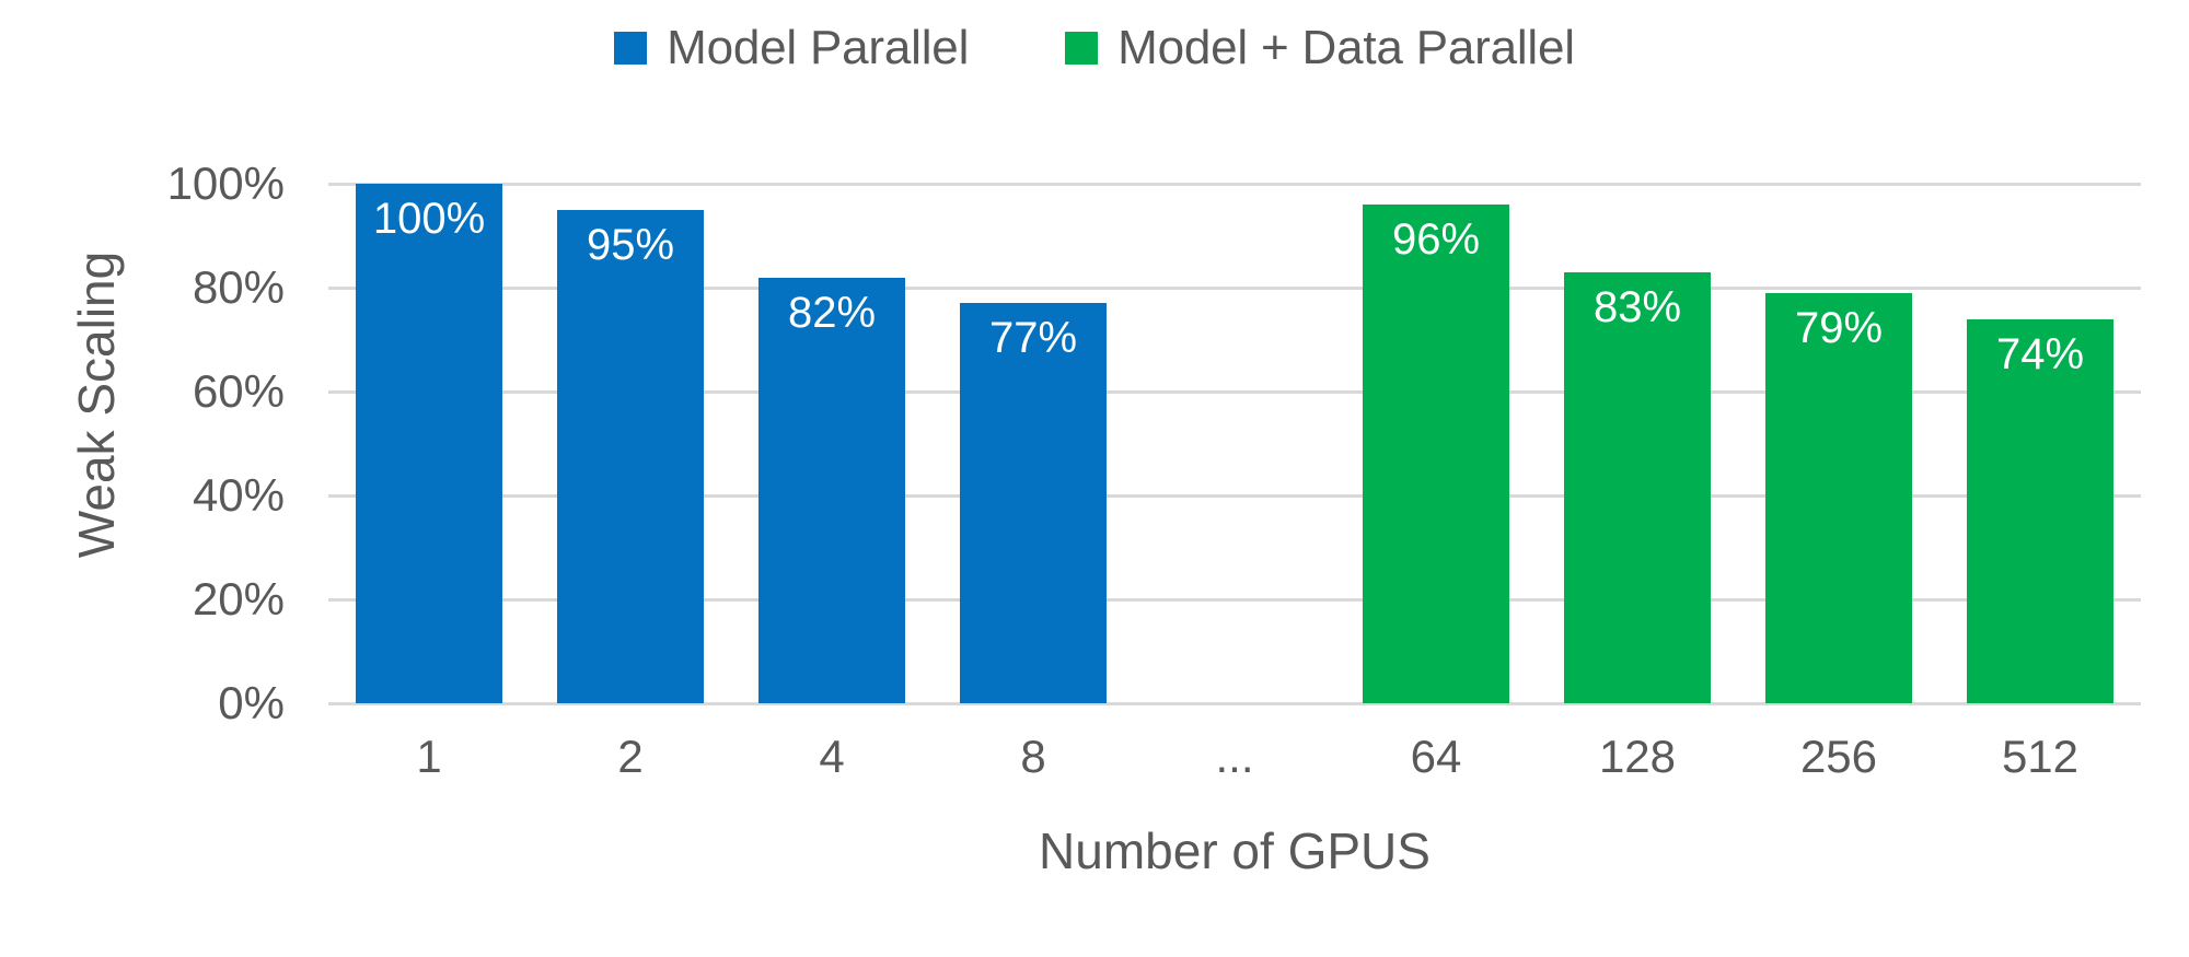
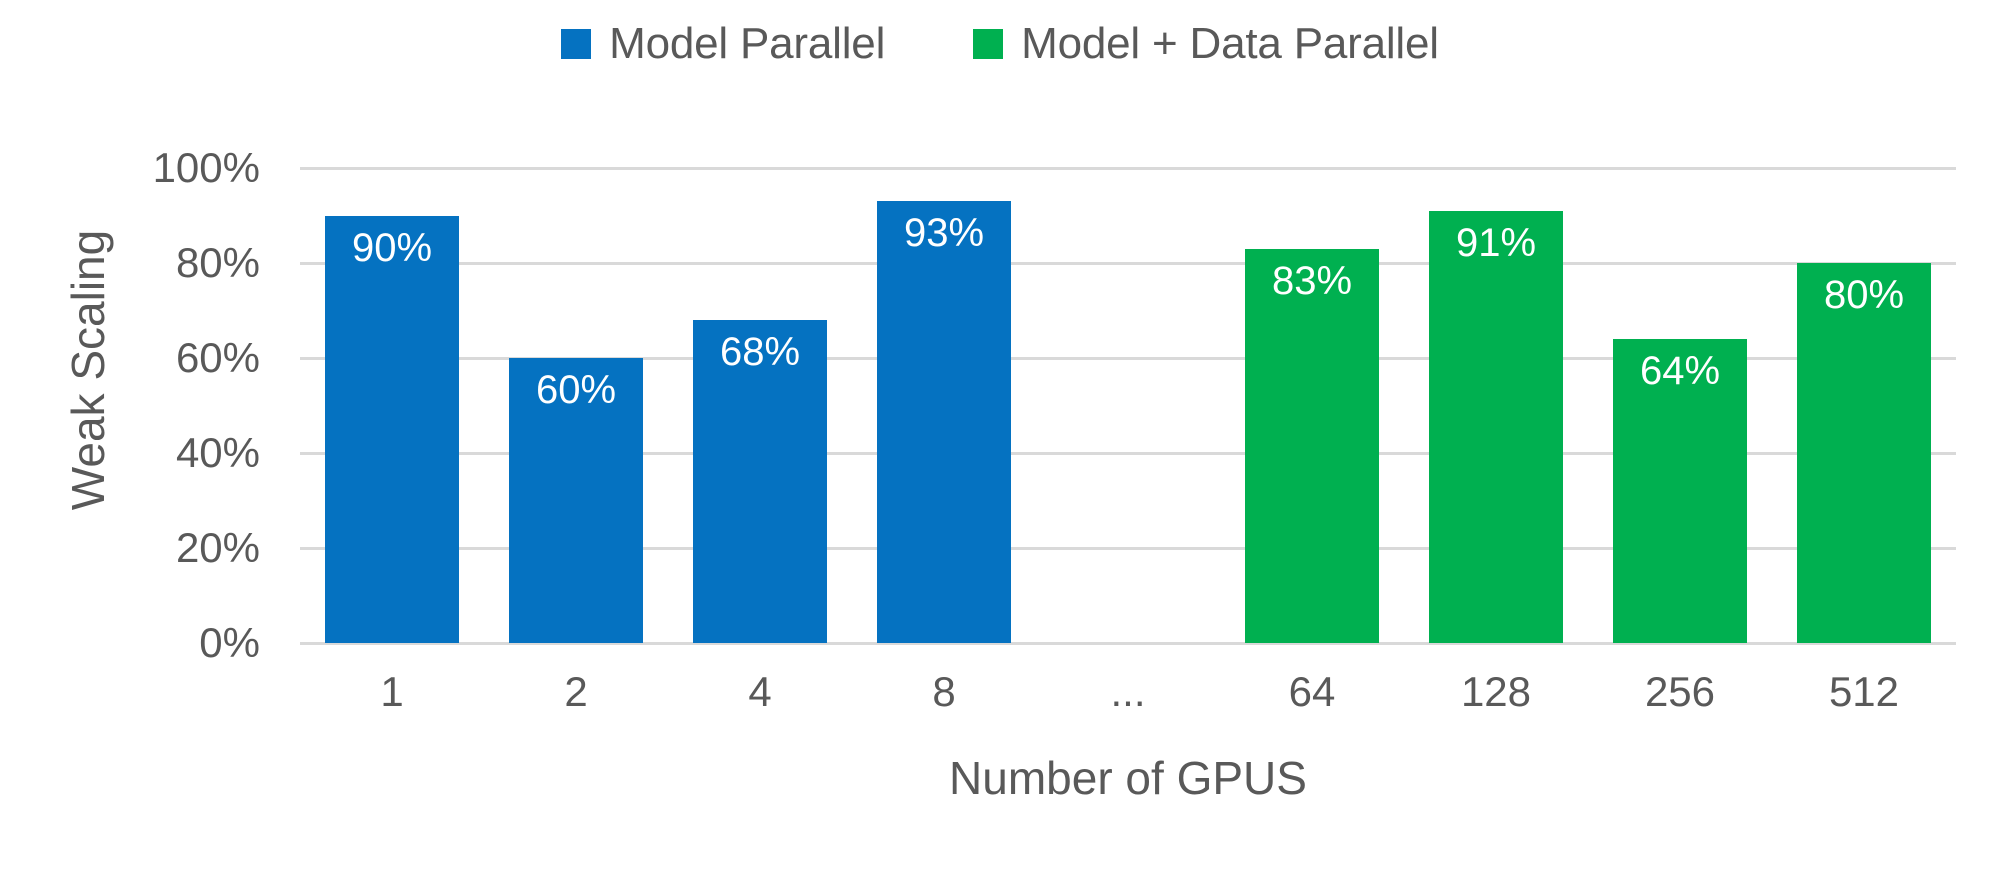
Model Parallel/1: 100% -> 90%
Model Parallel/2: 95% -> 60%
Model Parallel/4: 82% -> 68%
Model Parallel/8: 77% -> 93%
Model + Data Parallel/64: 96% -> 83%
Model + Data Parallel/128: 83% -> 91%
Model + Data Parallel/256: 79% -> 64%
Model + Data Parallel/512: 74% -> 80%
